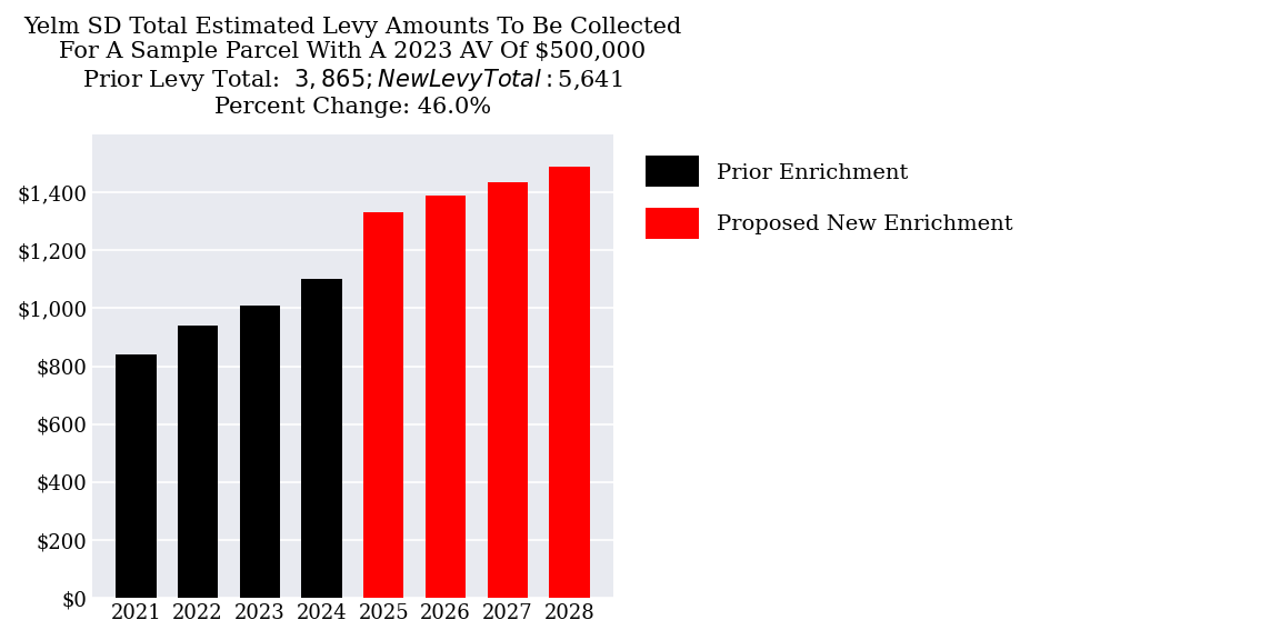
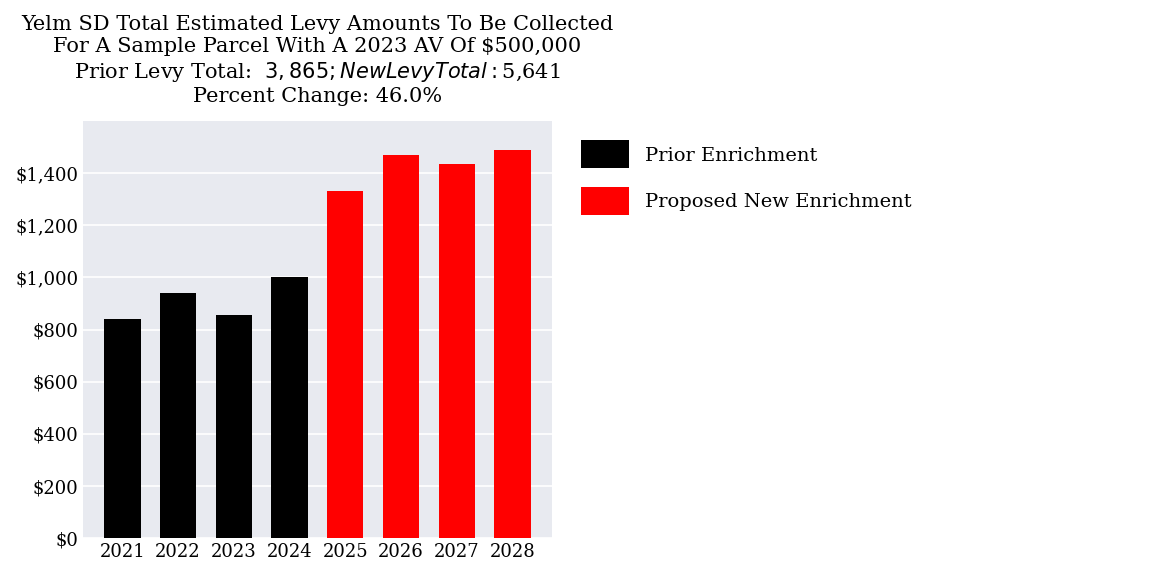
2023: $1,010 -> $855
2024: $1,100 -> $1,000
2026: $1,390 -> $1,470
